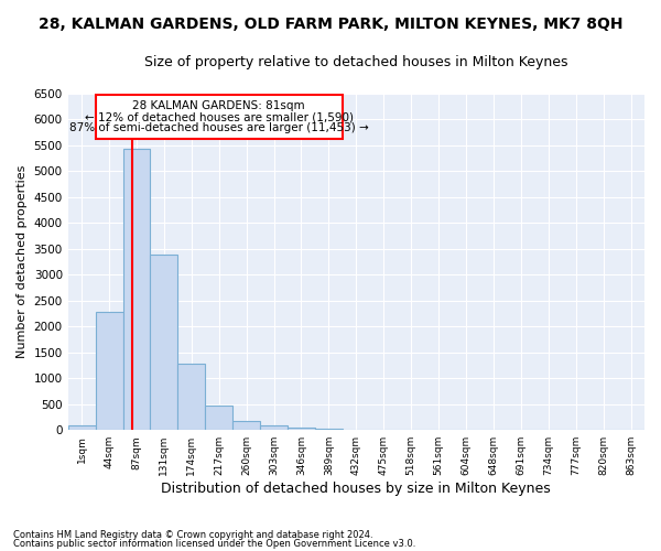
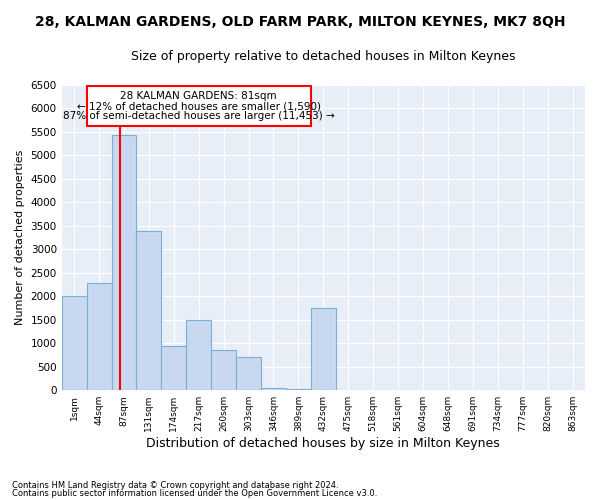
1sqm: 100 -> 2000
174sqm: 1280 -> 950
217sqm: 470 -> 1500
260sqm: 180 -> 850
303sqm: 90 -> 700
432sqm: 10 -> 1750
